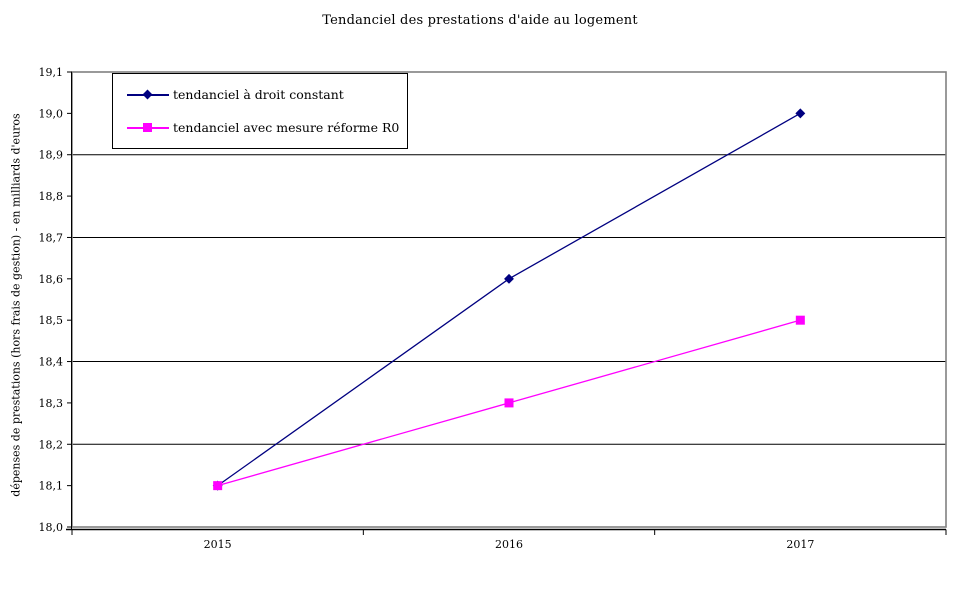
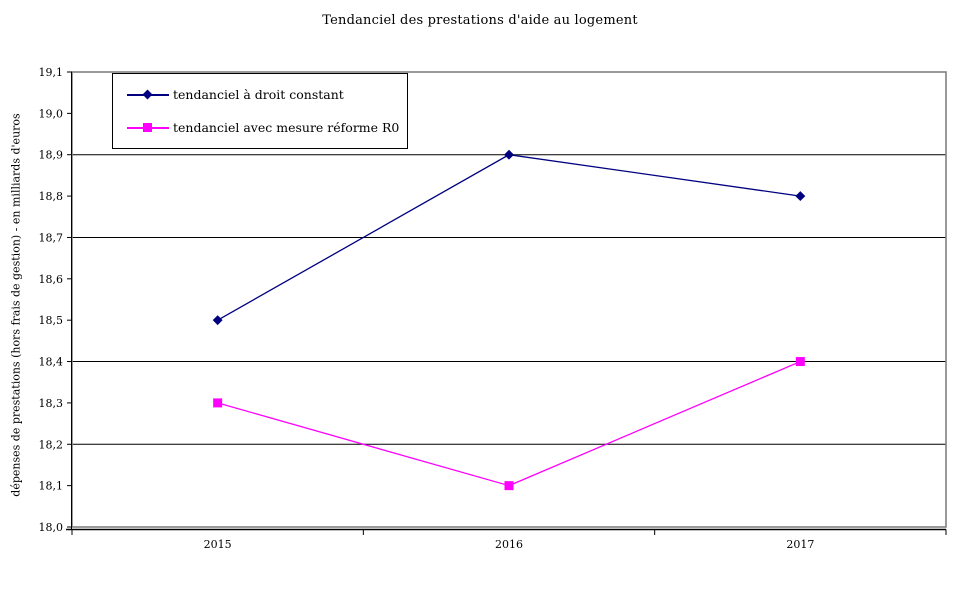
tendanciel à droit constant/2015: 18,1 -> 18,5
tendanciel avec mesure réforme R0/2015: 18,1 -> 18,3
tendanciel à droit constant/2016: 18,6 -> 18,9
tendanciel avec mesure réforme R0/2016: 18,3 -> 18,1
tendanciel à droit constant/2017: 19,0 -> 18,8
tendanciel avec mesure réforme R0/2017: 18,5 -> 18,4
